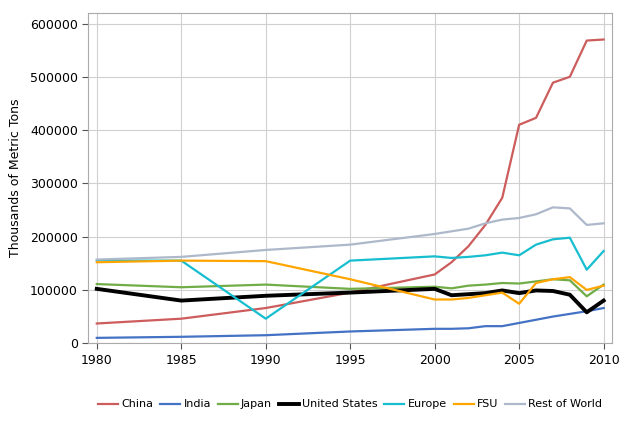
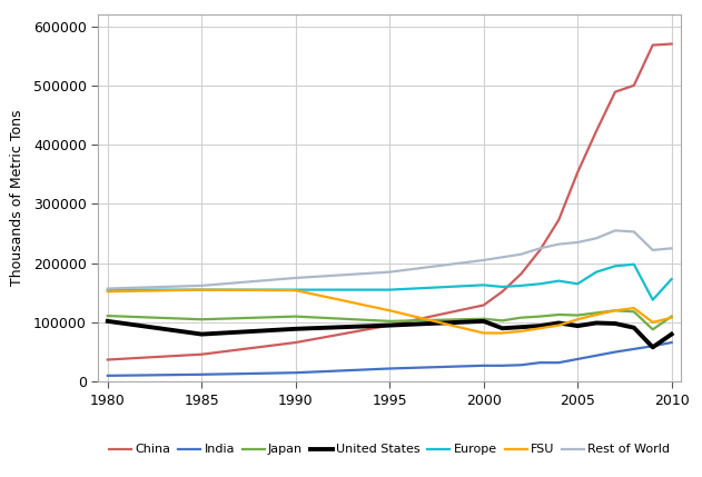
Europe/1990: 46000 -> 155000
China/2005: 410000 -> 353000
FSU/2005: 74000 -> 105000
